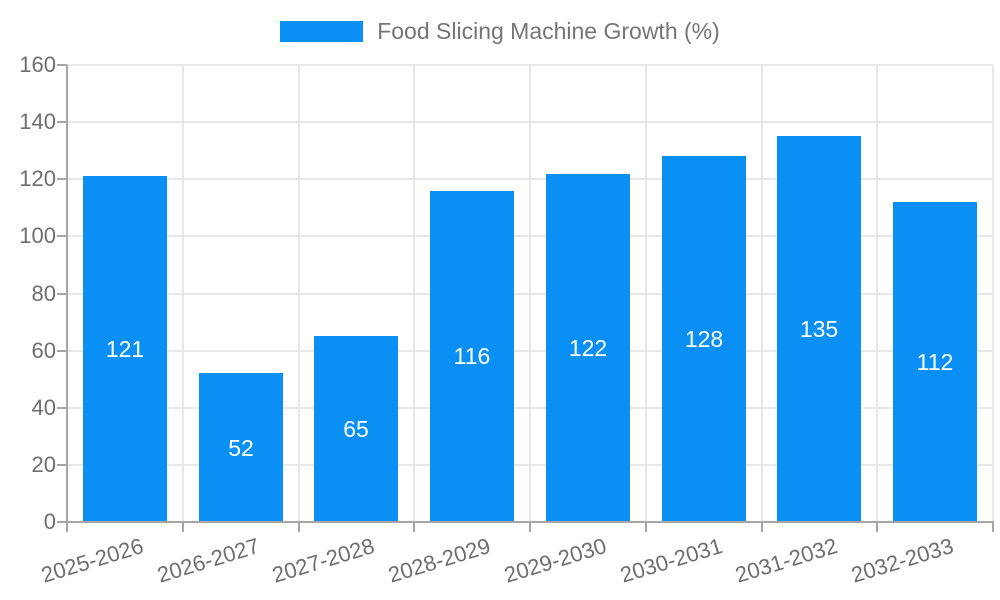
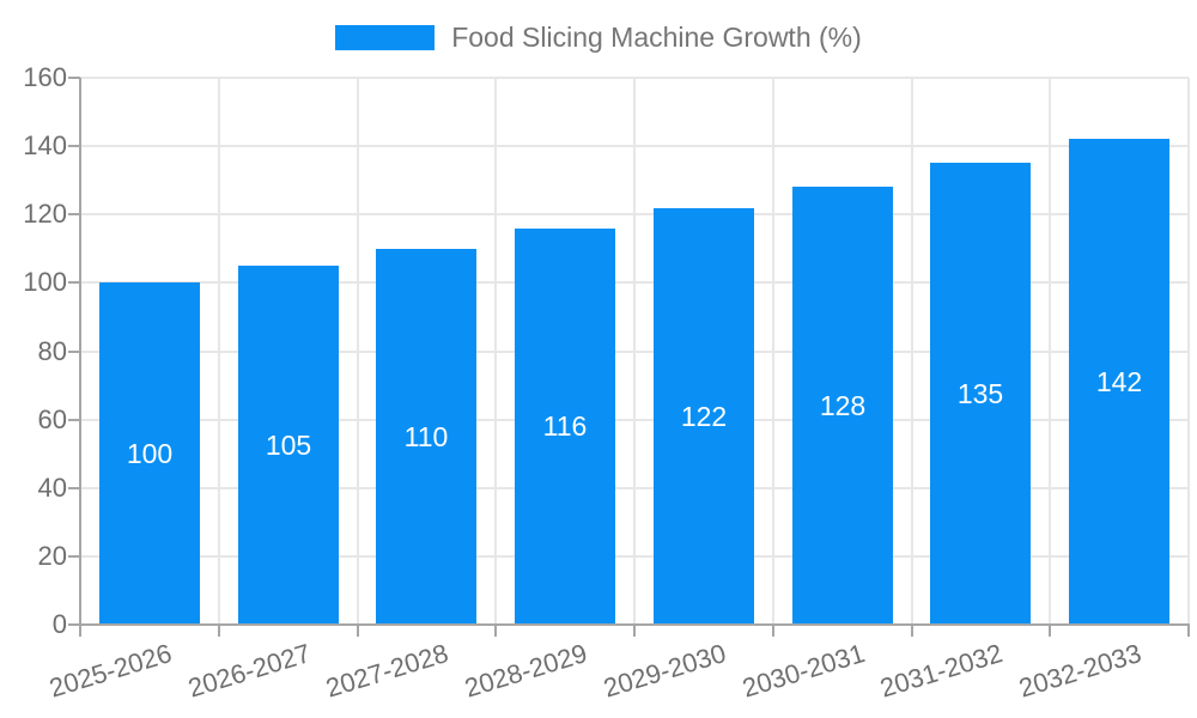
2025-2026: 121 -> 100
2026-2027: 52 -> 105
2027-2028: 65 -> 110
2032-2033: 112 -> 142
